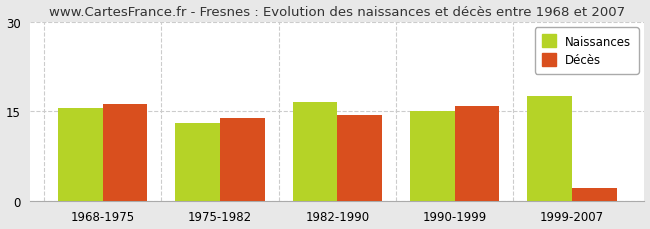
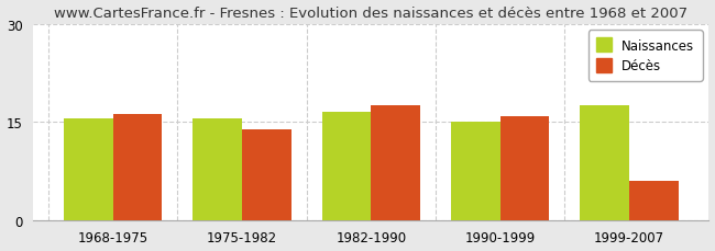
Naissances/1975-1982: 13.0 -> 15.6
Décès/1982-1990: 14.4 -> 17.6
Décès/1999-2007: 2.2 -> 6.0
